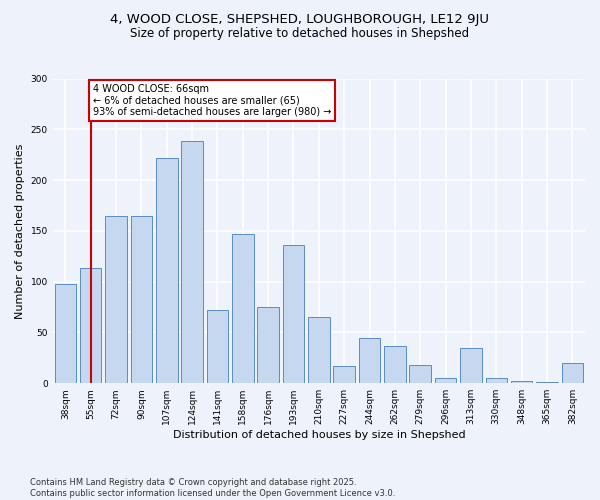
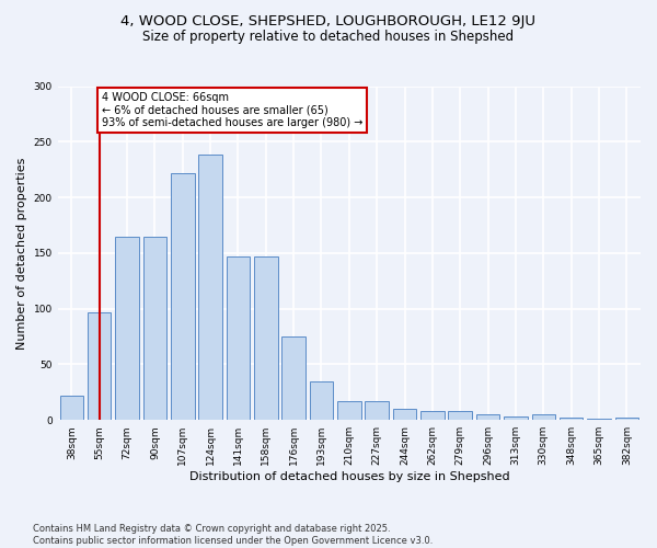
38sqm: 98 -> 22
55sqm: 113 -> 97
141sqm: 72 -> 147
193sqm: 136 -> 35
210sqm: 65 -> 17
244sqm: 45 -> 10
262sqm: 37 -> 8
279sqm: 18 -> 8
313sqm: 35 -> 3
382sqm: 20 -> 2
